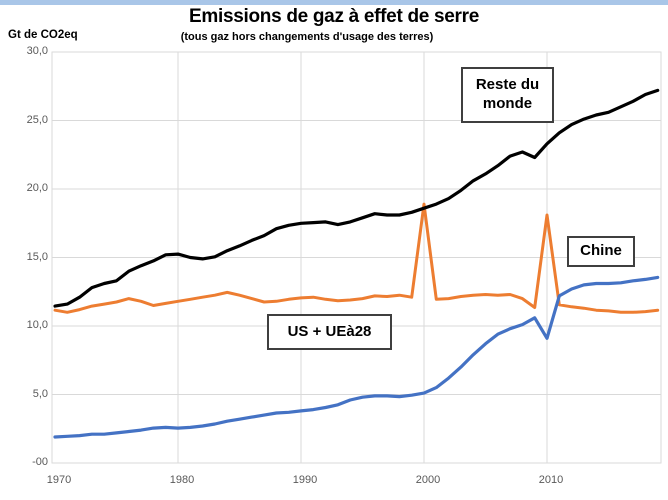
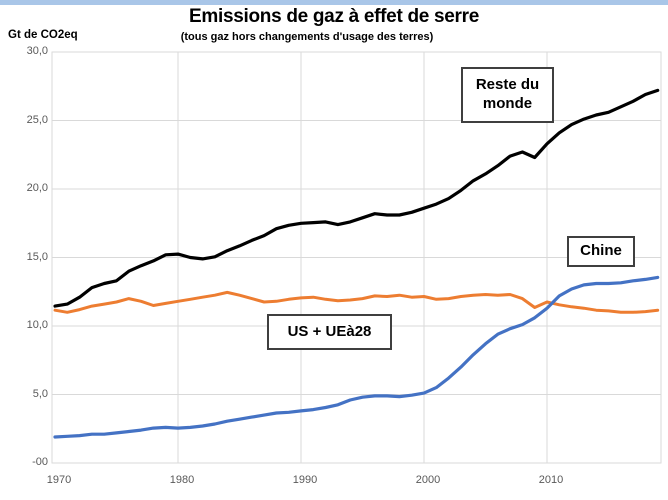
US + UEà28/2000: 18,9 -> 12,2
US + UEà28/2010: 18,1 -> 11,8
Chine/2010: 9,1 -> 11,3
